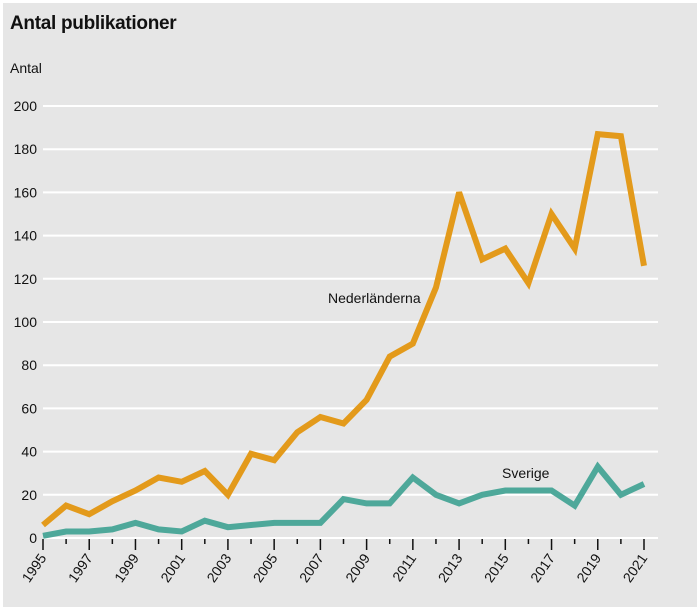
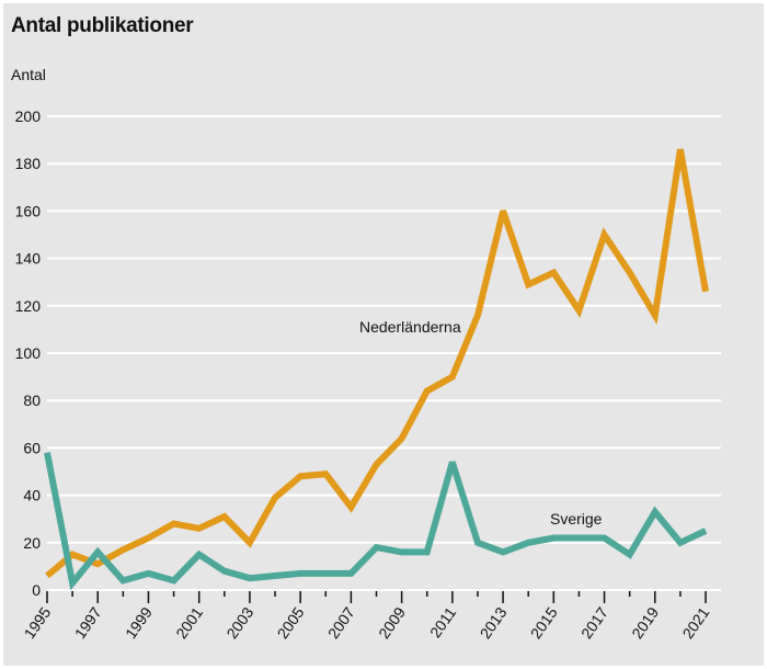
Sverige/1995: 1 -> 58
Sverige/1997: 3 -> 16
Sverige/2001: 3 -> 15
Nederländerna/2005: 36 -> 48
Nederländerna/2007: 56 -> 35
Sverige/2011: 28 -> 54
Nederländerna/2019: 187 -> 116
